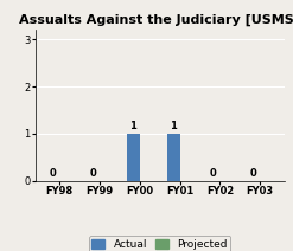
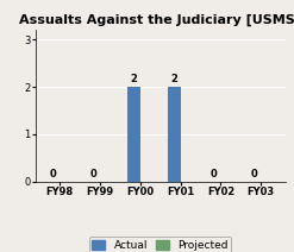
Actual/FY00: 1 -> 2
Actual/FY01: 1 -> 2
